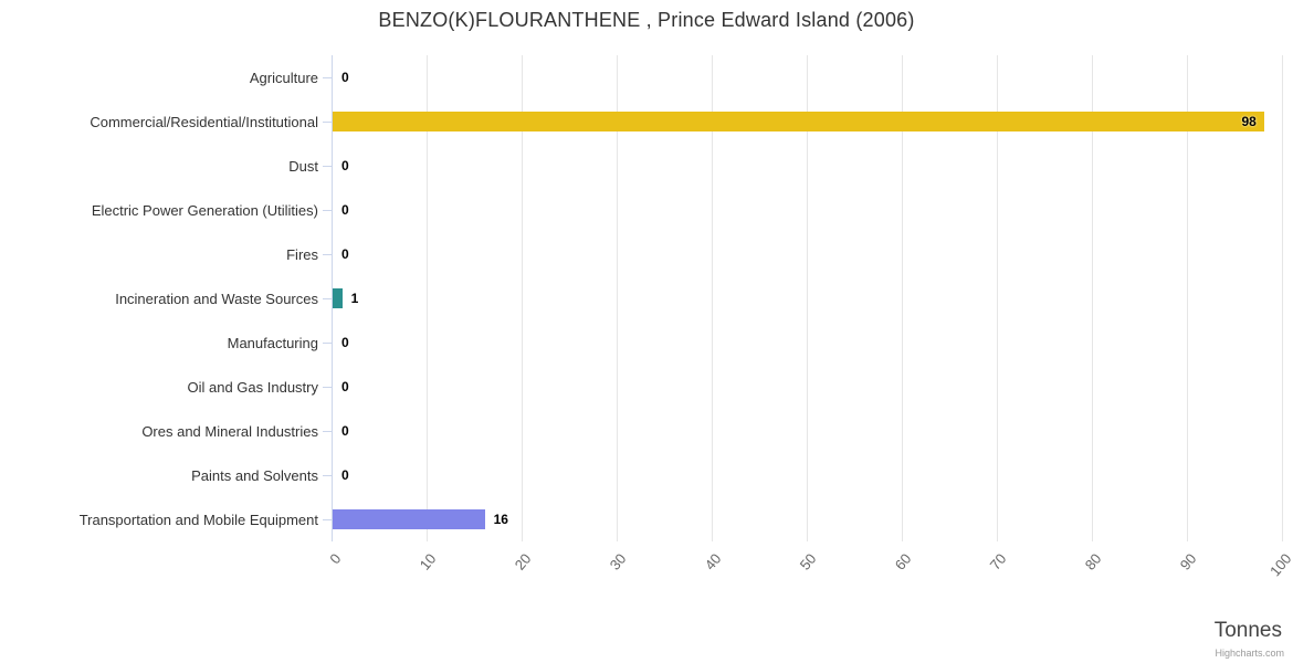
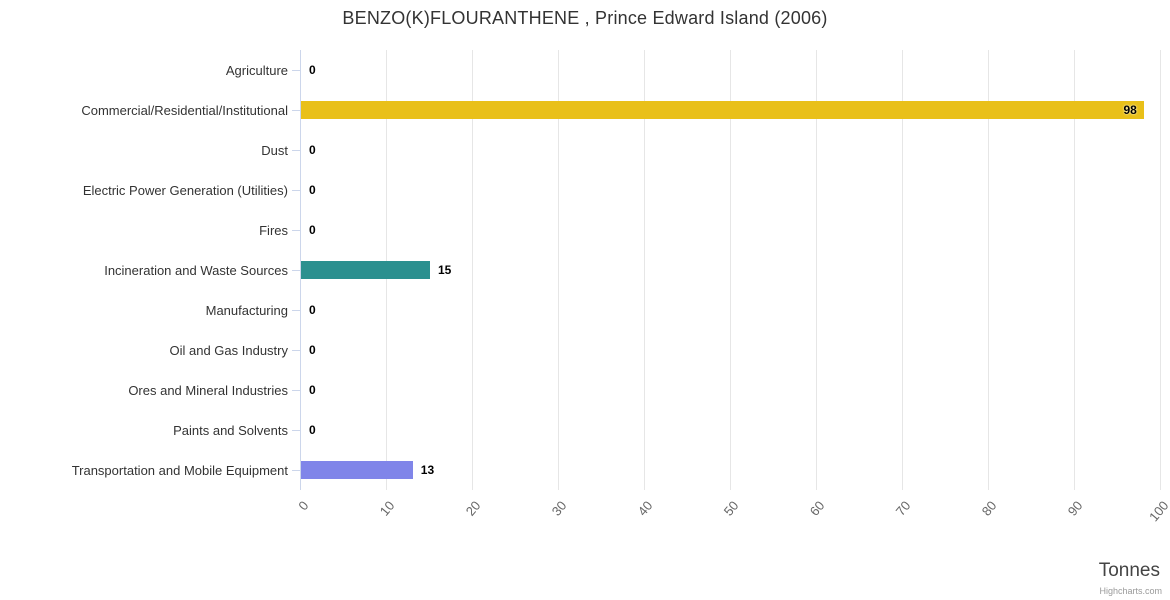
Incineration and Waste Sources: 1 -> 15
Transportation and Mobile Equipment: 16 -> 13
